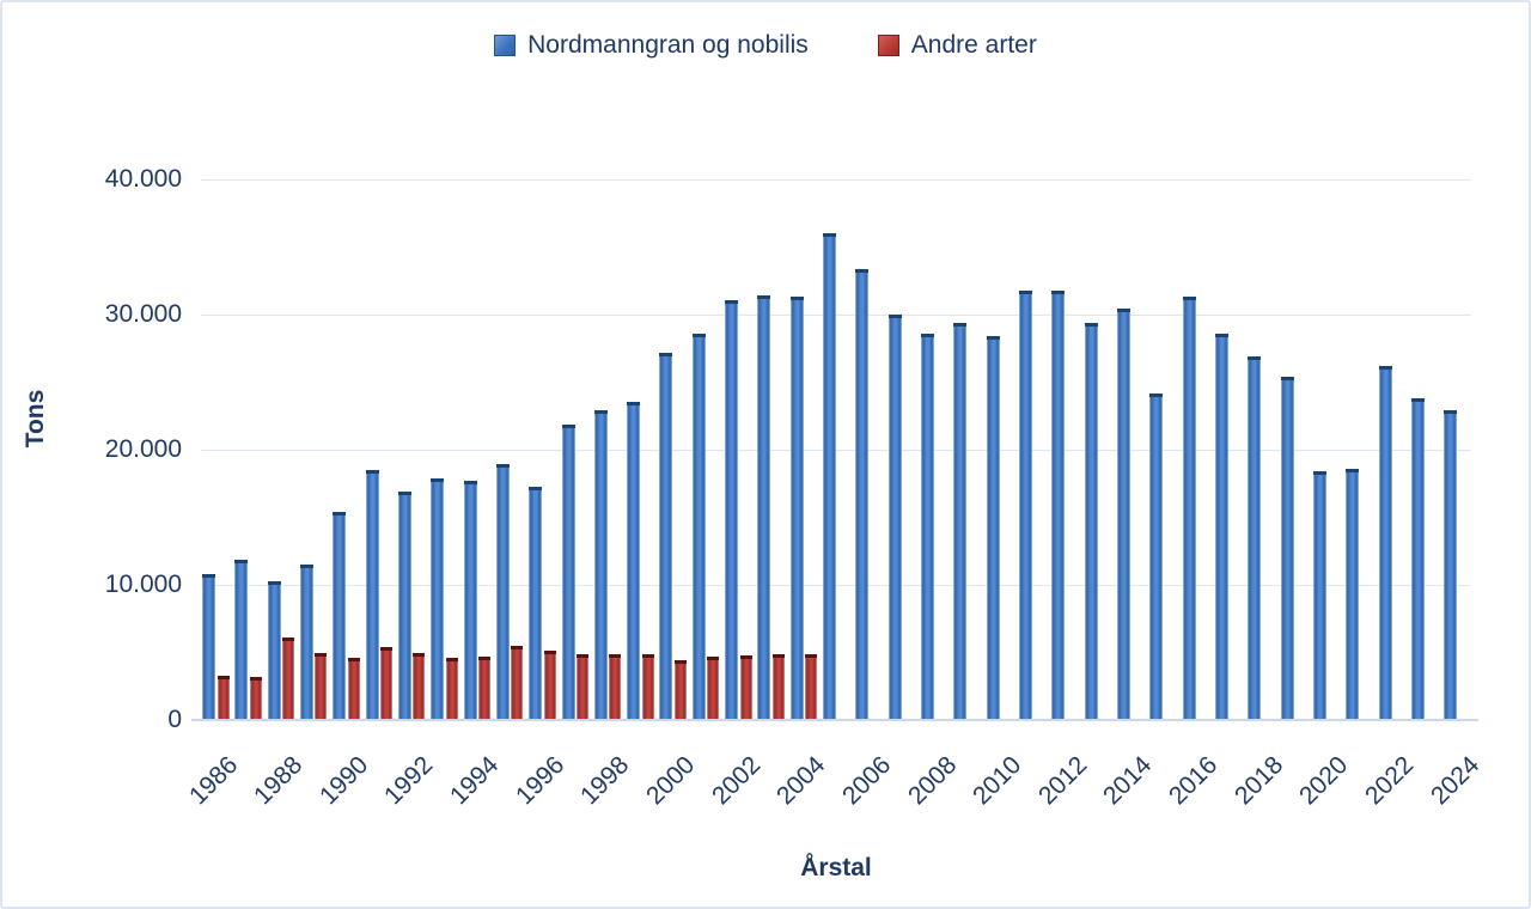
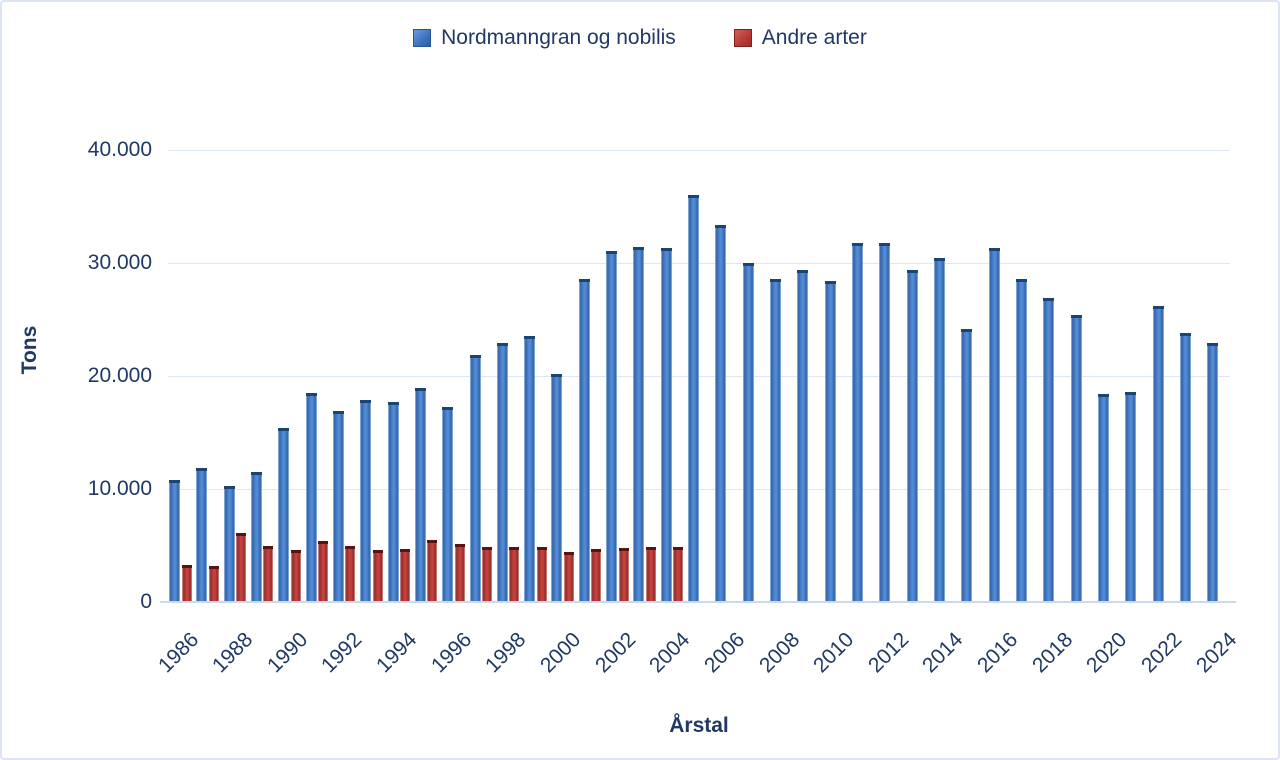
Nordmanngran og nobilis/2000: 27200 -> 20200
